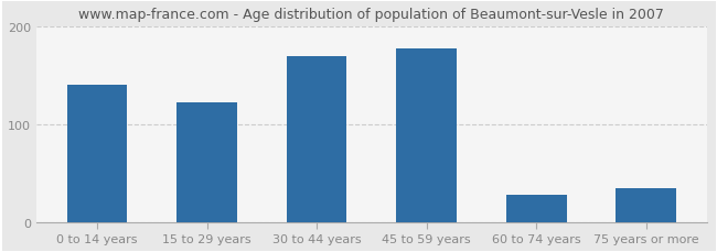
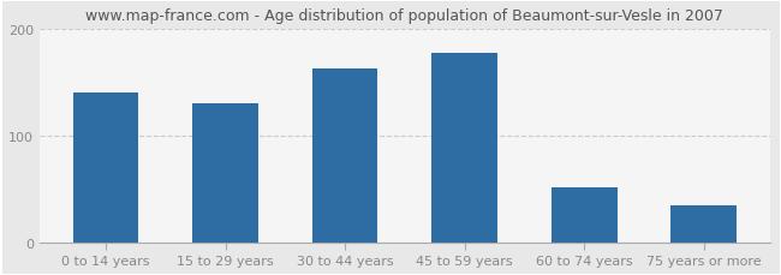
15 to 29 years: 122 -> 130
30 to 44 years: 170 -> 163
60 to 74 years: 28 -> 52
